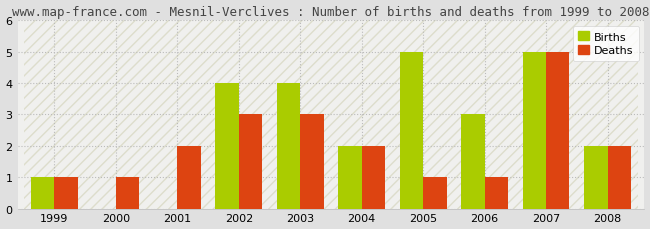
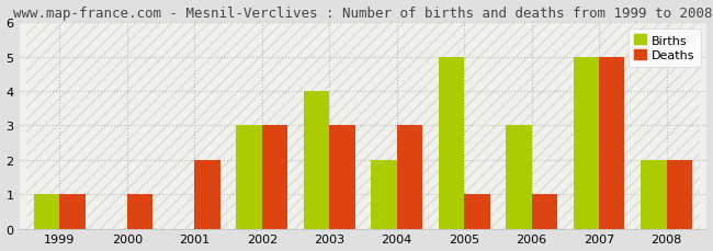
Births/2002: 4 -> 3
Deaths/2004: 2 -> 3
